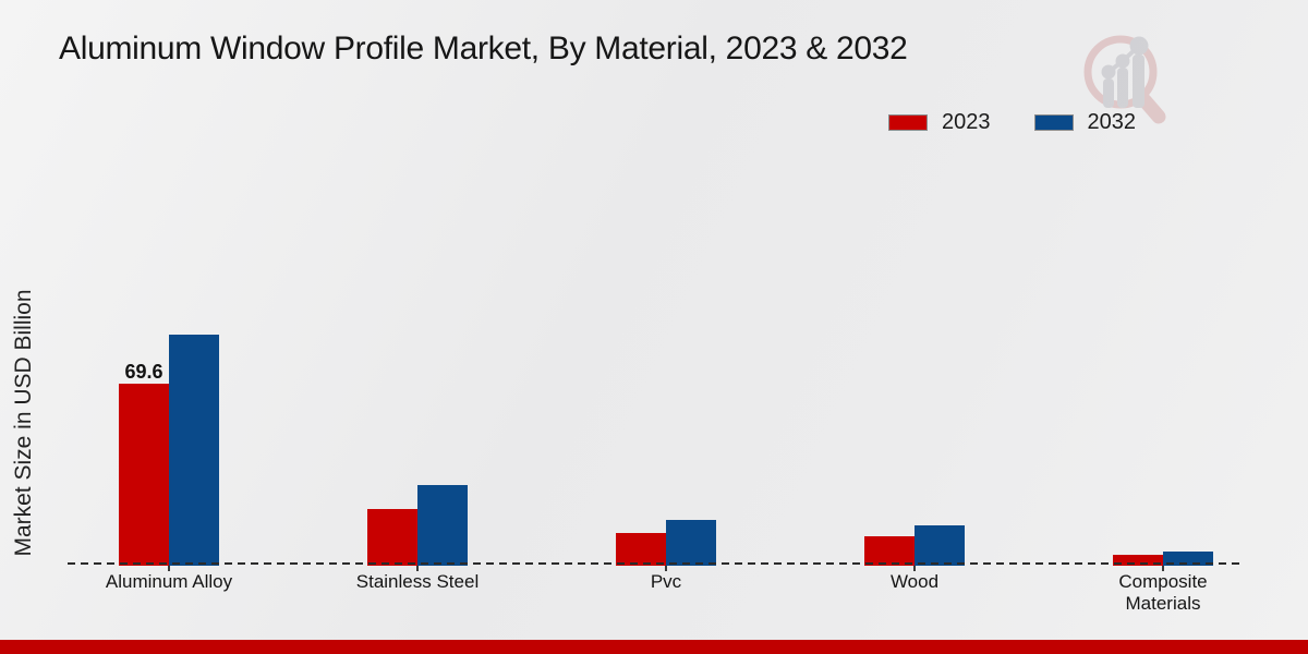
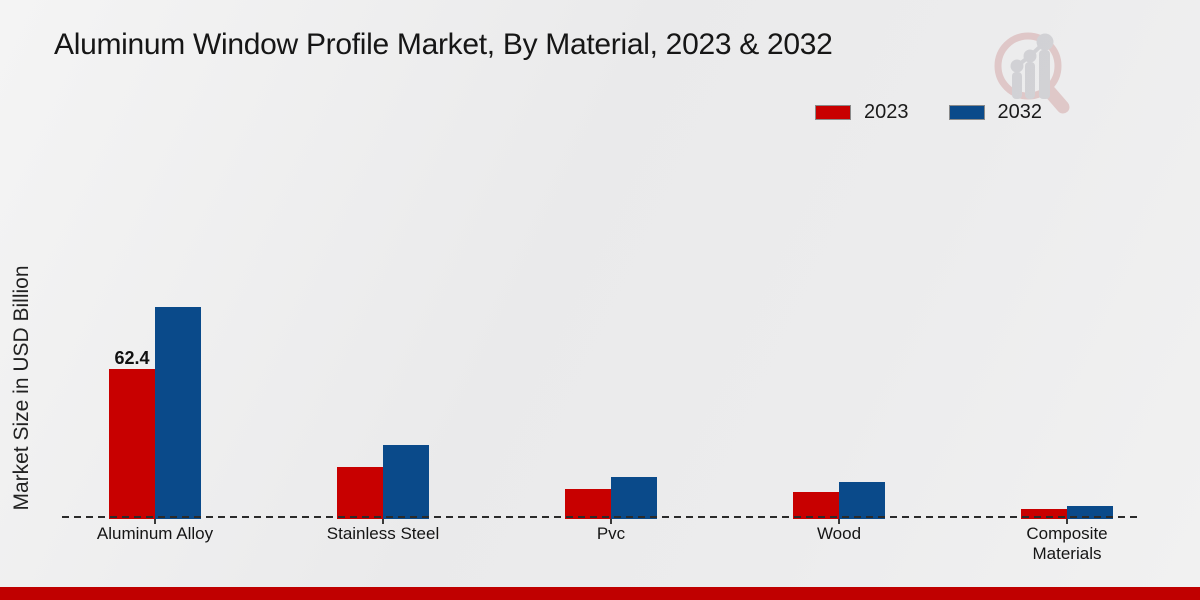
2023/Aluminum Alloy: 69.6 -> 62.4
